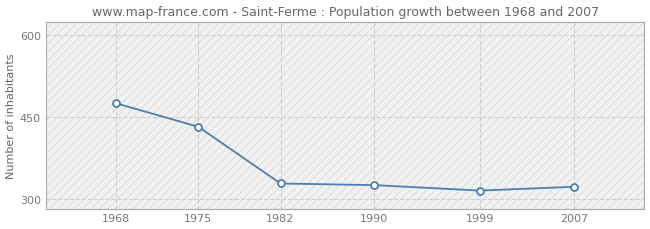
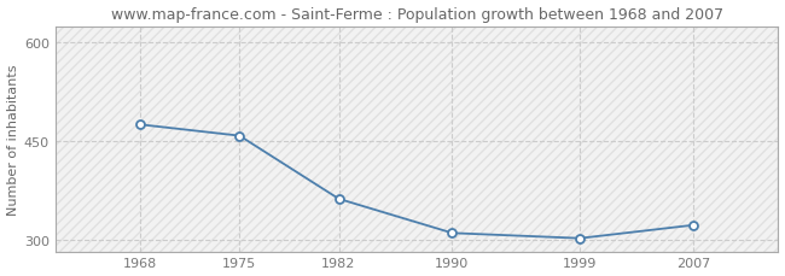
1975: 432 -> 458
1982: 328 -> 362
1990: 325 -> 310
1999: 315 -> 302
